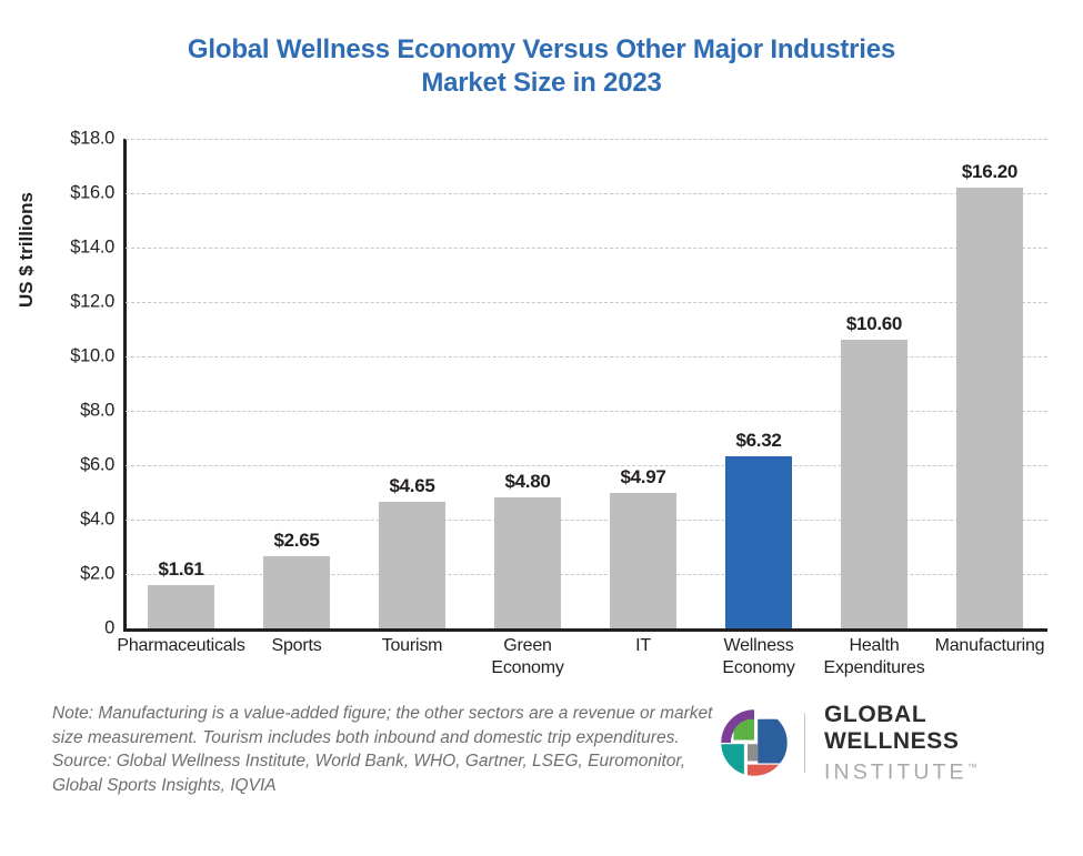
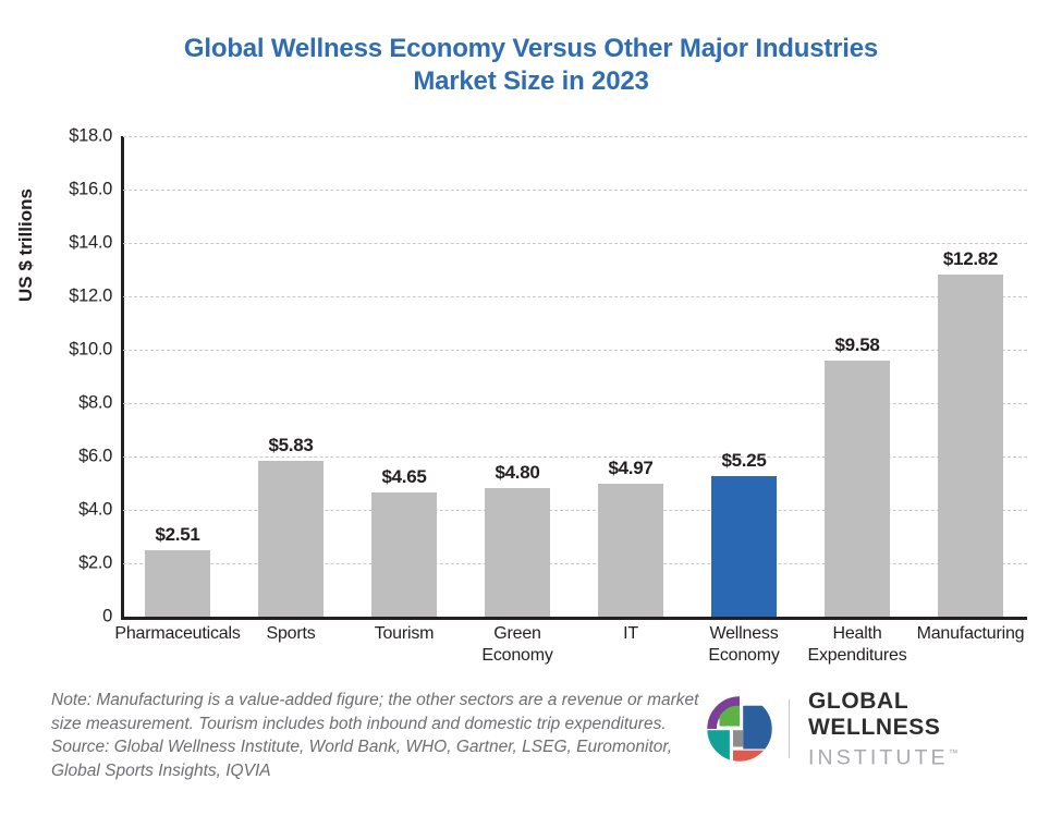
Pharmaceuticals: $1.61 -> $2.51
Sports: $2.65 -> $5.83
Wellness Economy: $6.32 -> $5.25
Health Expenditures: $10.60 -> $9.58
Manufacturing: $16.20 -> $12.82
